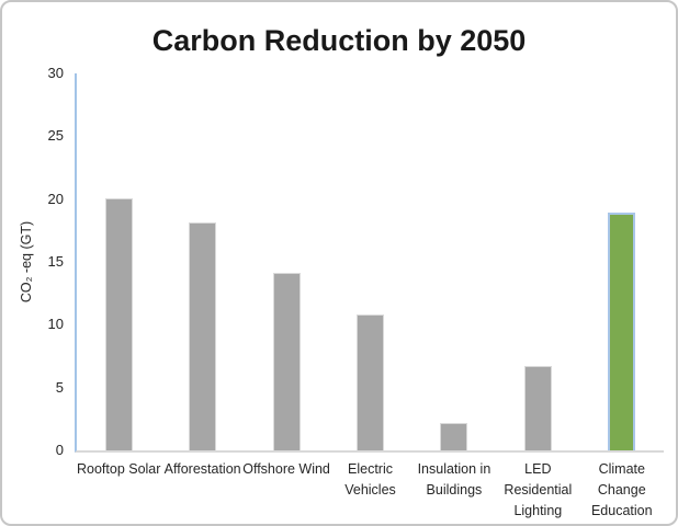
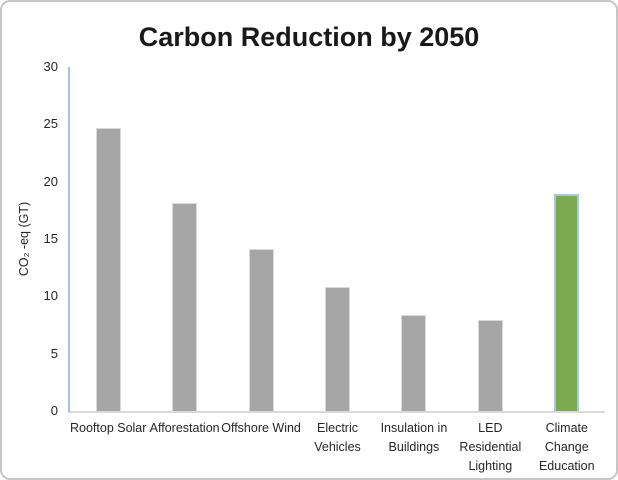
Rooftop Solar: 20.1 -> 24.7
Insulation in Buildings: 2.2 -> 8.4
LED Residential Lighting: 6.7 -> 7.9
